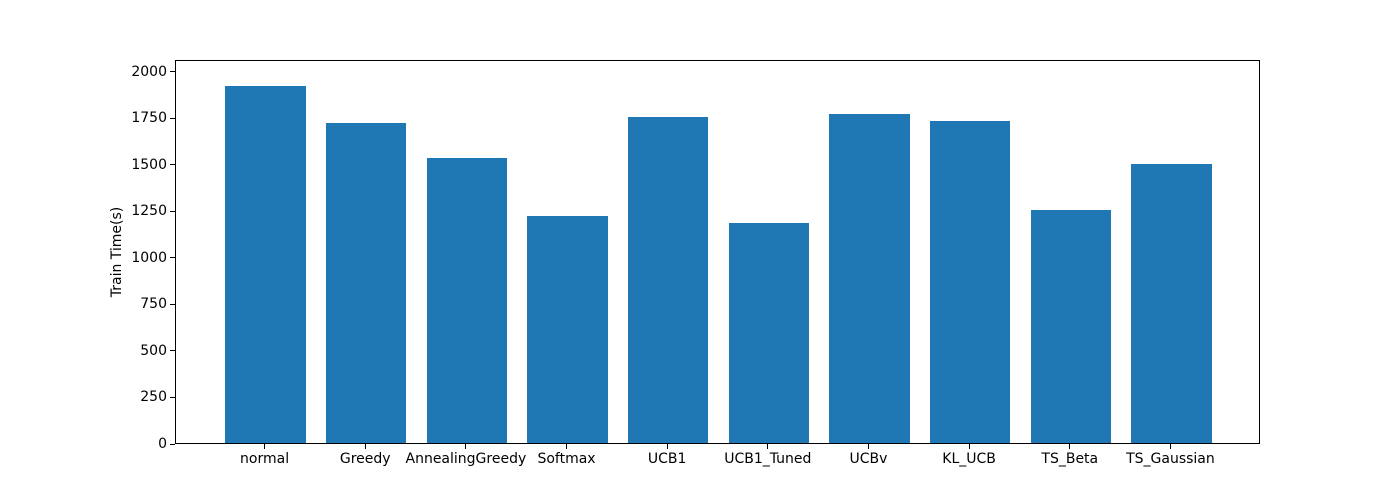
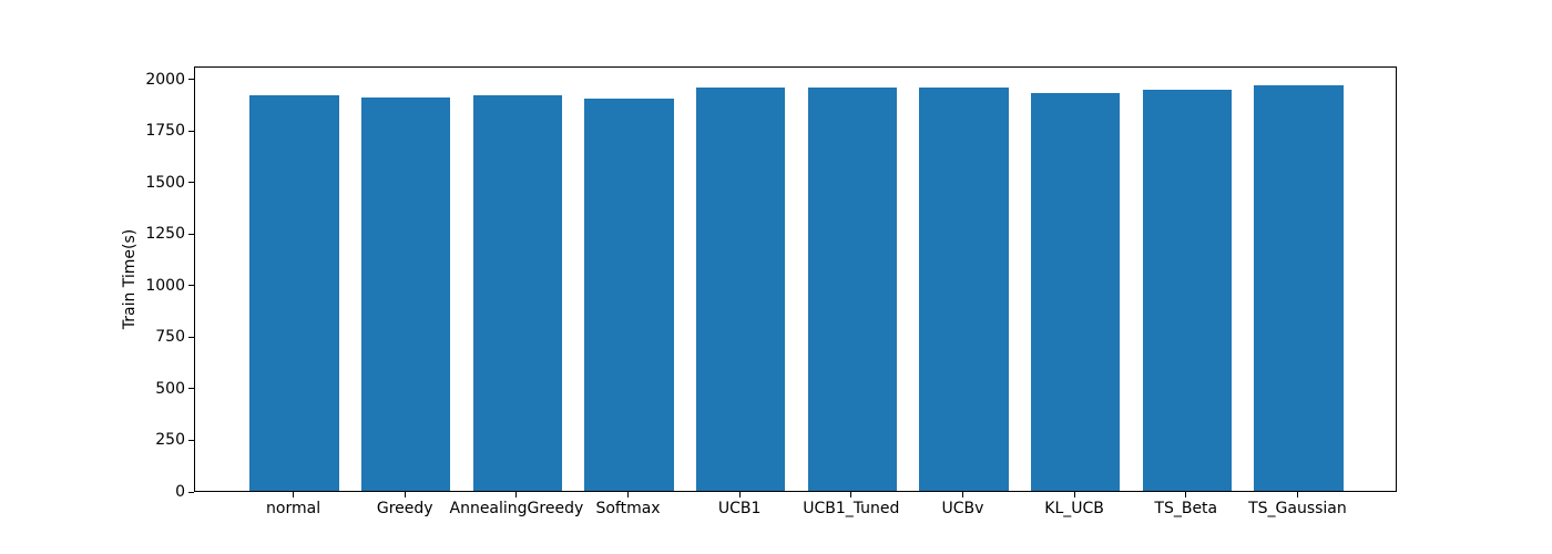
Greedy: 1720 -> 1910
AnnealingGreedy: 1530 -> 1920
Softmax: 1220 -> 1900
UCB1: 1750 -> 1960
UCB1_Tuned: 1180 -> 1950
UCBv: 1770 -> 1960
KL_UCB: 1730 -> 1930
TS_Beta: 1250 -> 1950
TS_Gaussian: 1500 -> 1960
